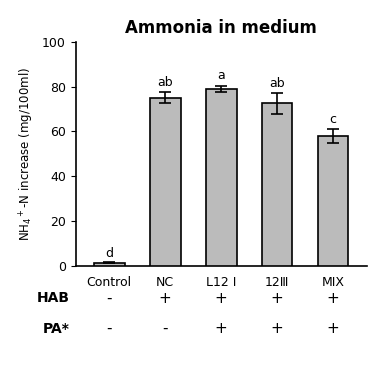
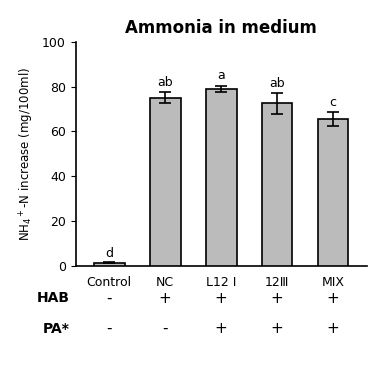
MIX: 58.0 -> 65.5
